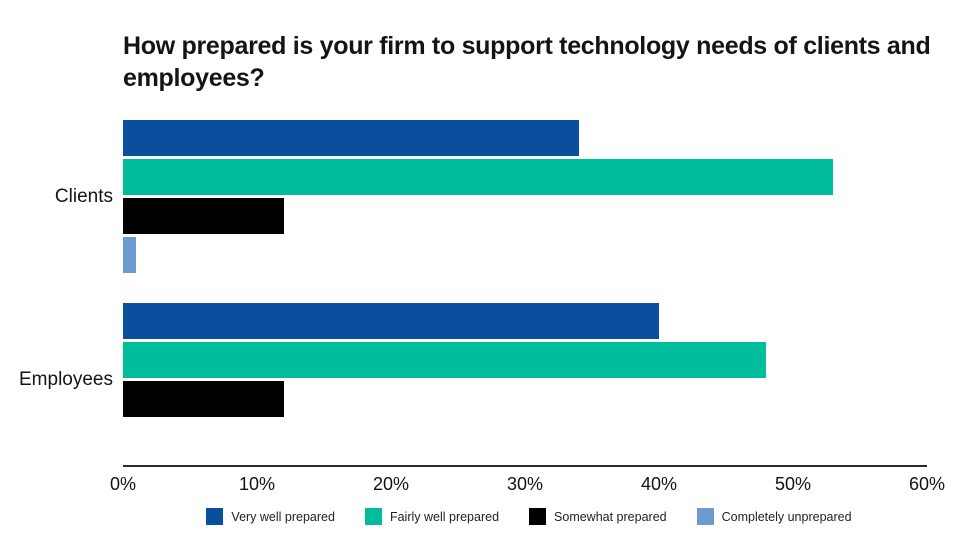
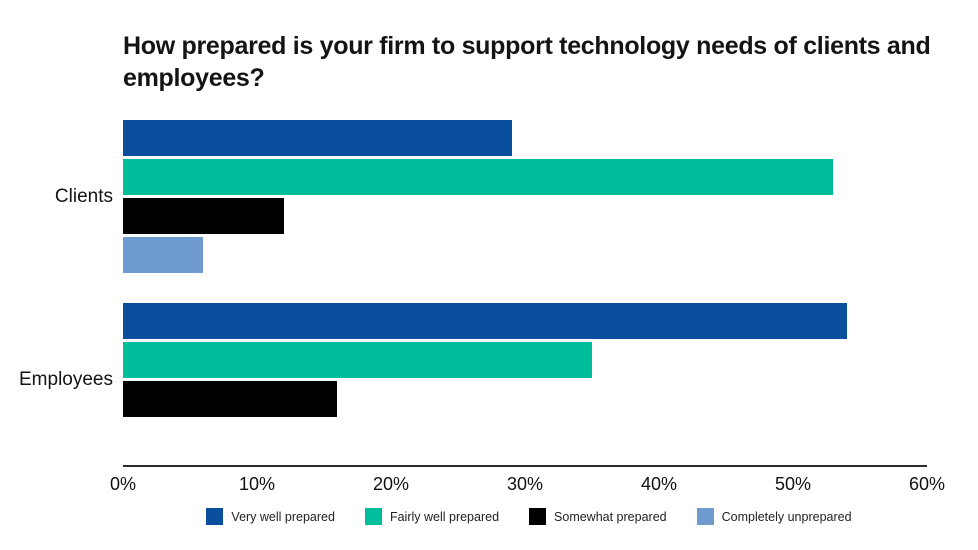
Very well prepared/Clients: 34% -> 29%
Completely unprepared/Clients: 1% -> 6%
Very well prepared/Employees: 40% -> 54%
Fairly well prepared/Employees: 48% -> 35%
Somewhat prepared/Employees: 12% -> 16%
